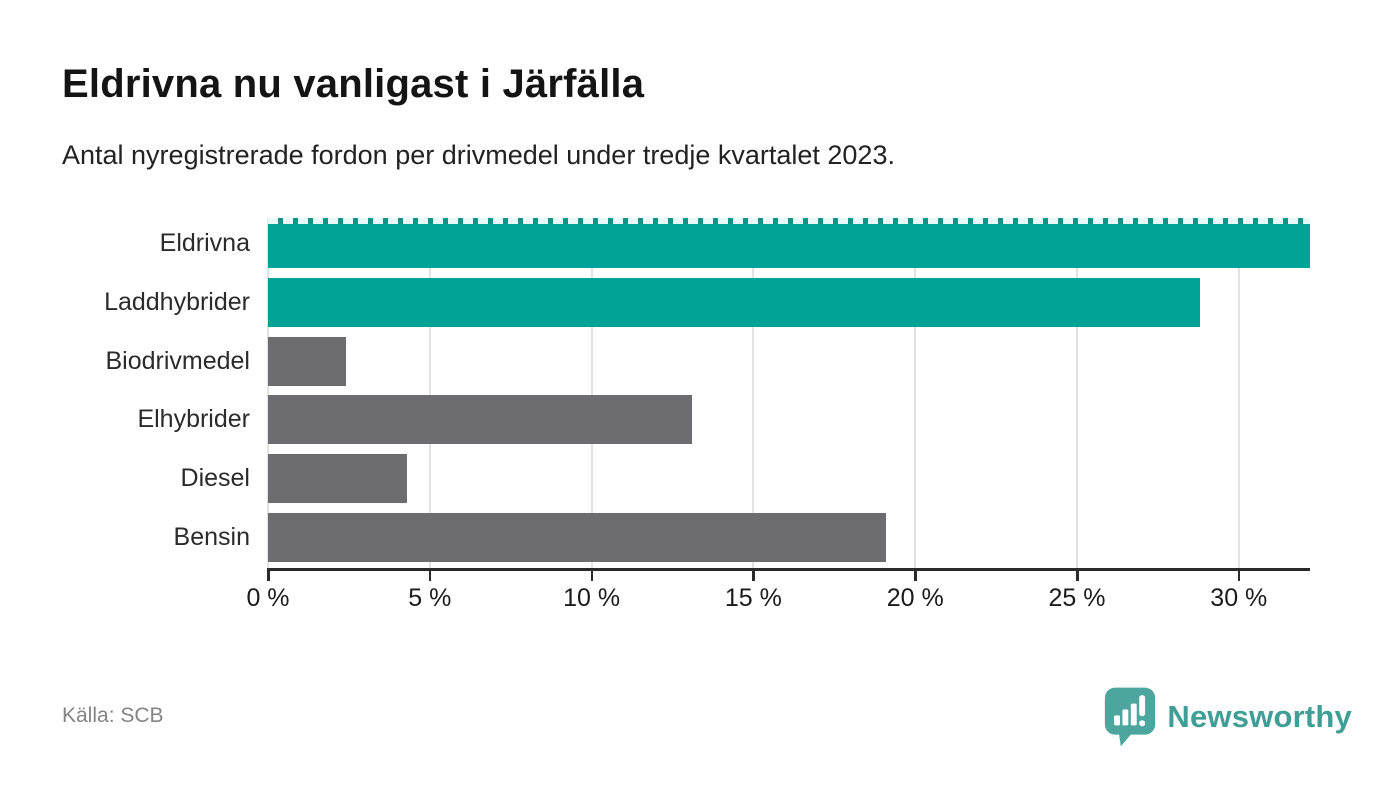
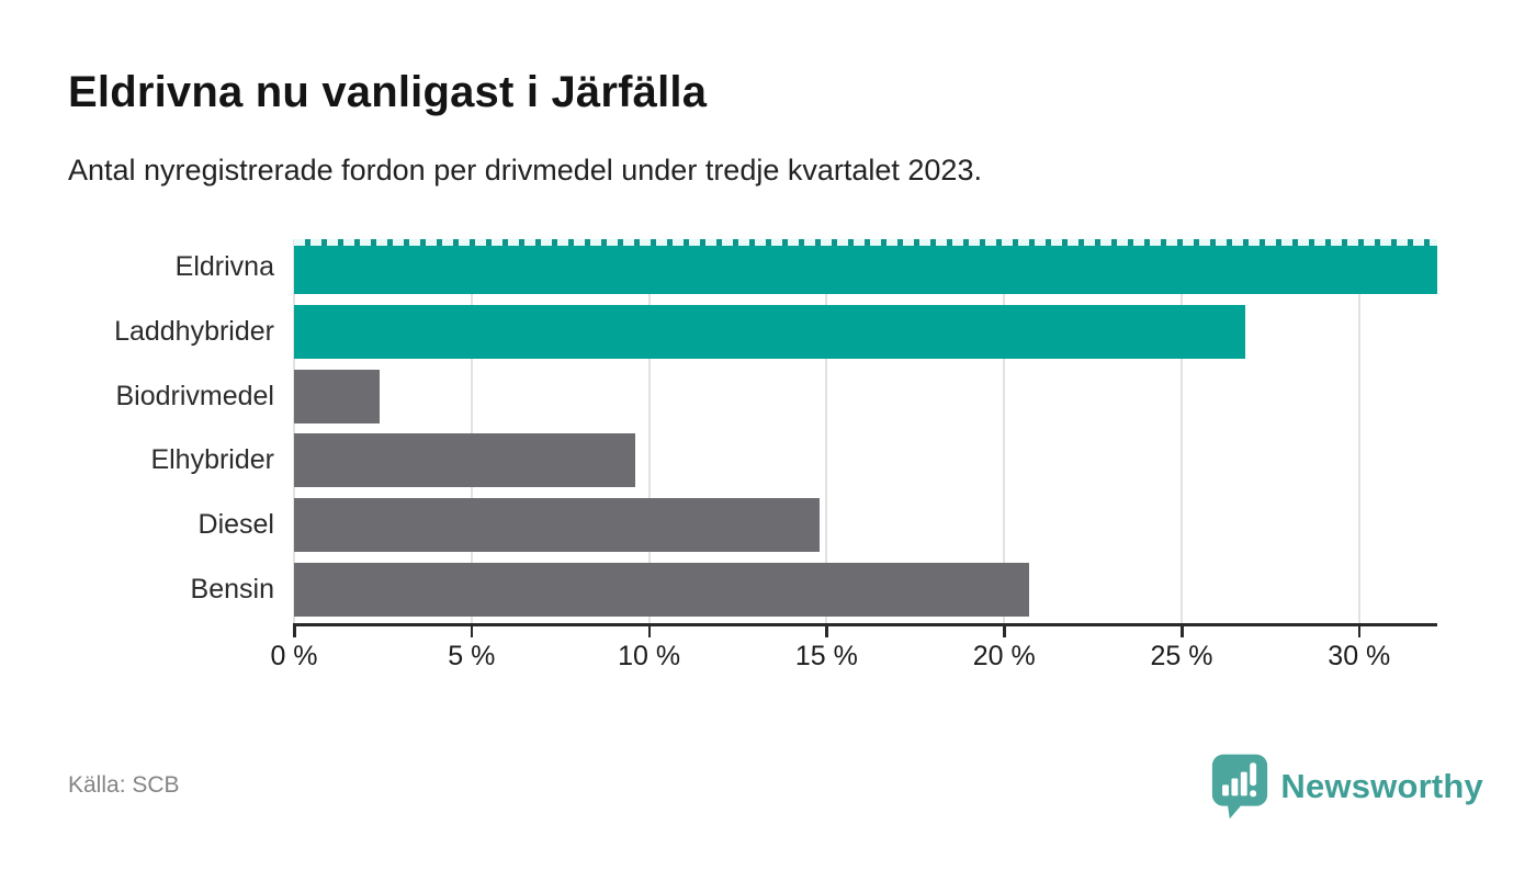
Laddhybrider: 28.8% -> 26.8%
Elhybrider: 13.1% -> 9.6%
Diesel: 4.3% -> 14.8%
Bensin: 19.1% -> 20.7%
